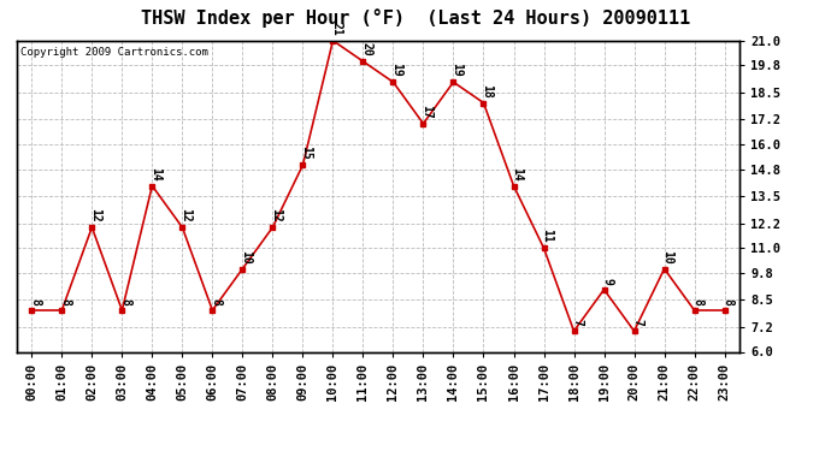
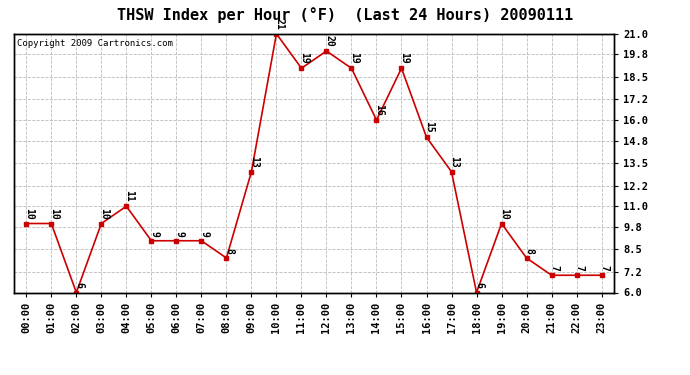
00:00: 8 -> 10
01:00: 8 -> 10
02:00: 12 -> 6
03:00: 8 -> 10
04:00: 14 -> 11
05:00: 12 -> 9
06:00: 8 -> 9
07:00: 10 -> 9
08:00: 12 -> 8
09:00: 15 -> 13
11:00: 20 -> 19
12:00: 19 -> 20
13:00: 17 -> 19
14:00: 19 -> 16
15:00: 18 -> 19
16:00: 14 -> 15
17:00: 11 -> 13
18:00: 7 -> 6
19:00: 9 -> 10
20:00: 7 -> 8
21:00: 10 -> 7
22:00: 8 -> 7
23:00: 8 -> 7
